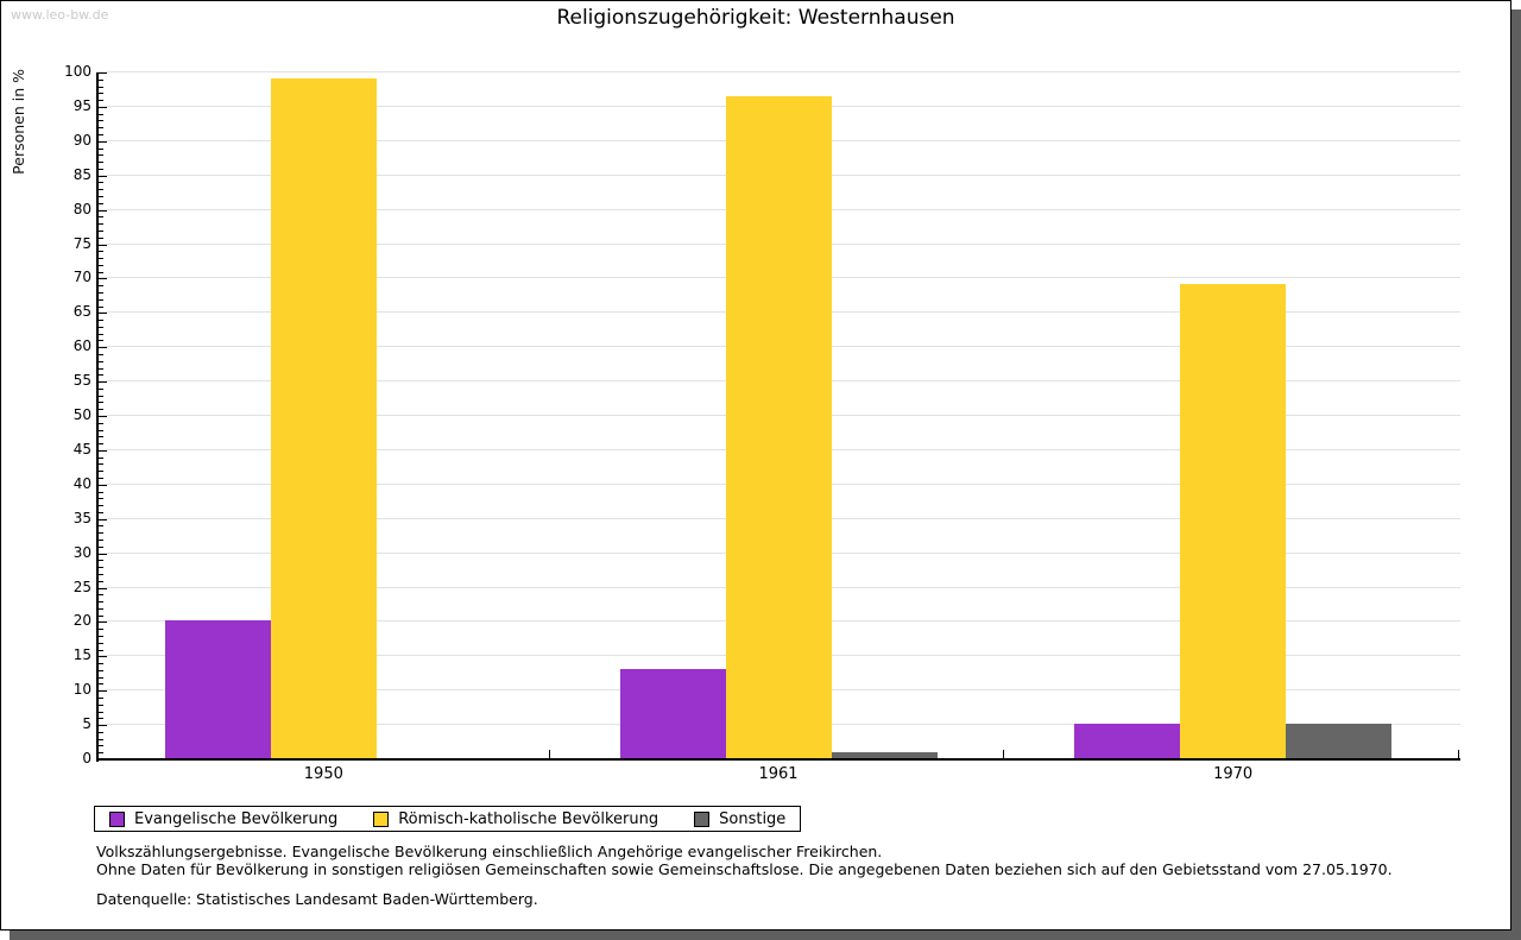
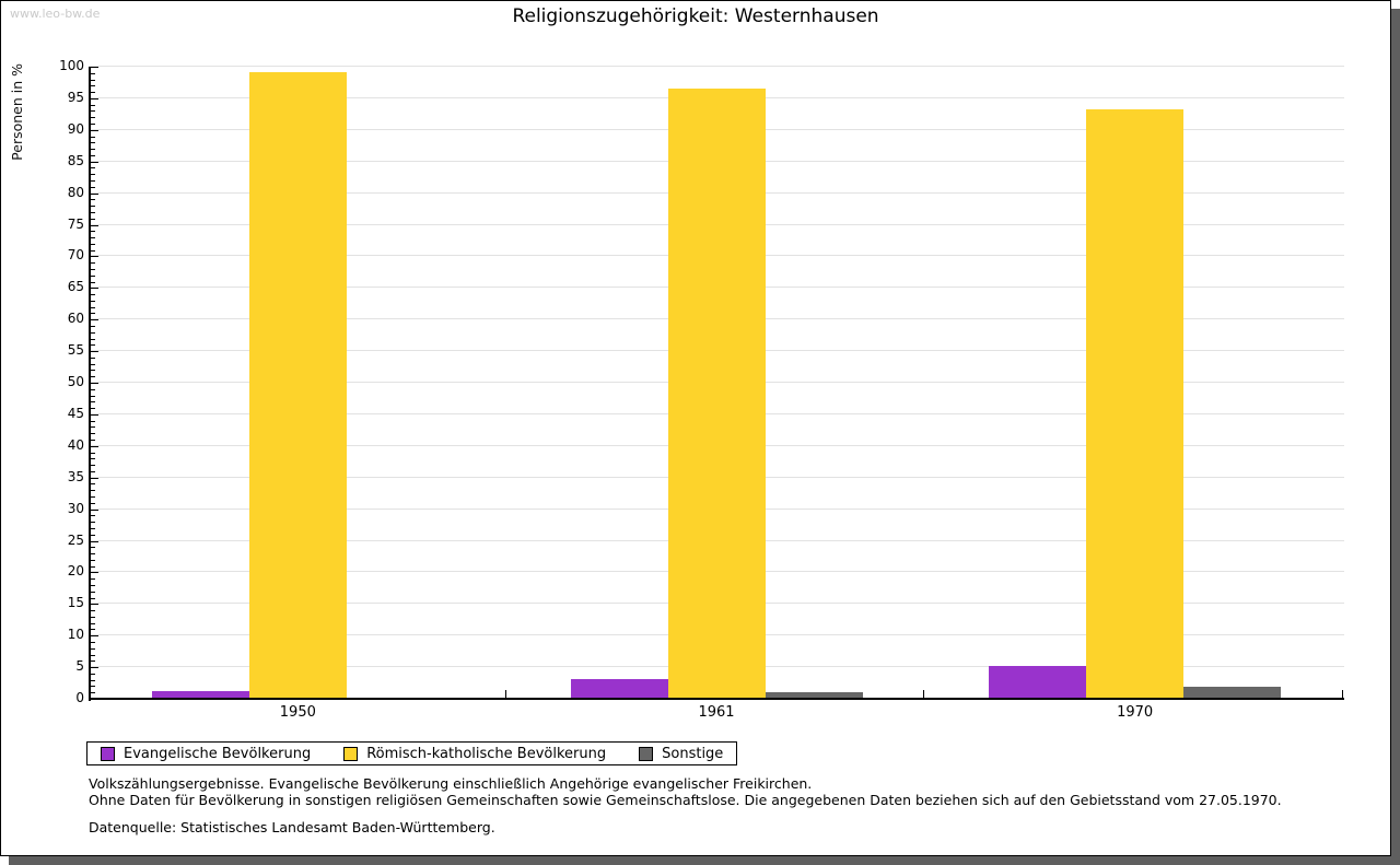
Evangelische Bevölkerung/1950: 20 -> 1
Evangelische Bevölkerung/1961: 13 -> 3
Römisch-katholische Bevölkerung/1970: 69 -> 93
Sonstige/1970: 5 -> 2
